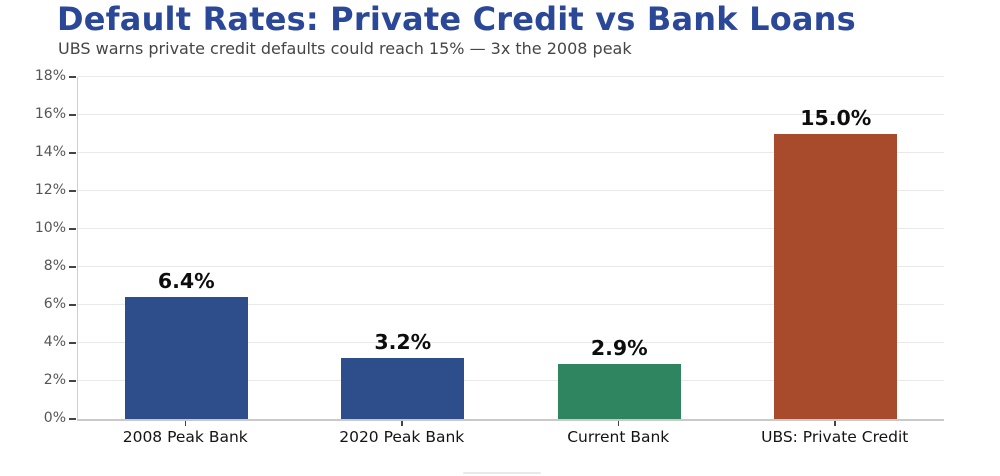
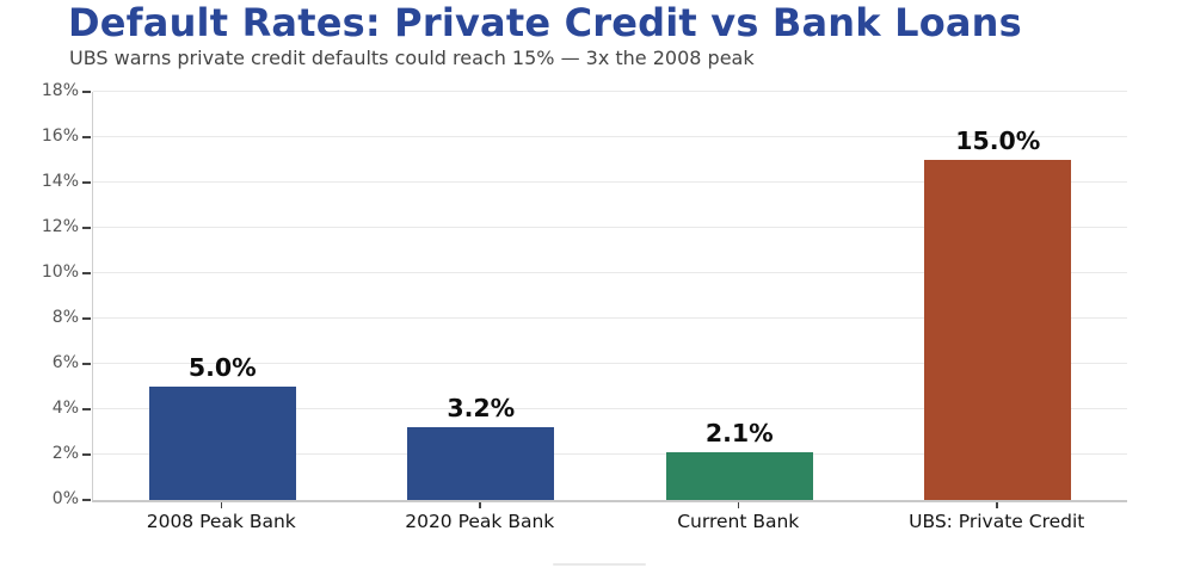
2008 Peak Bank: 6.4% -> 5.0%
Current Bank: 2.9% -> 2.1%
